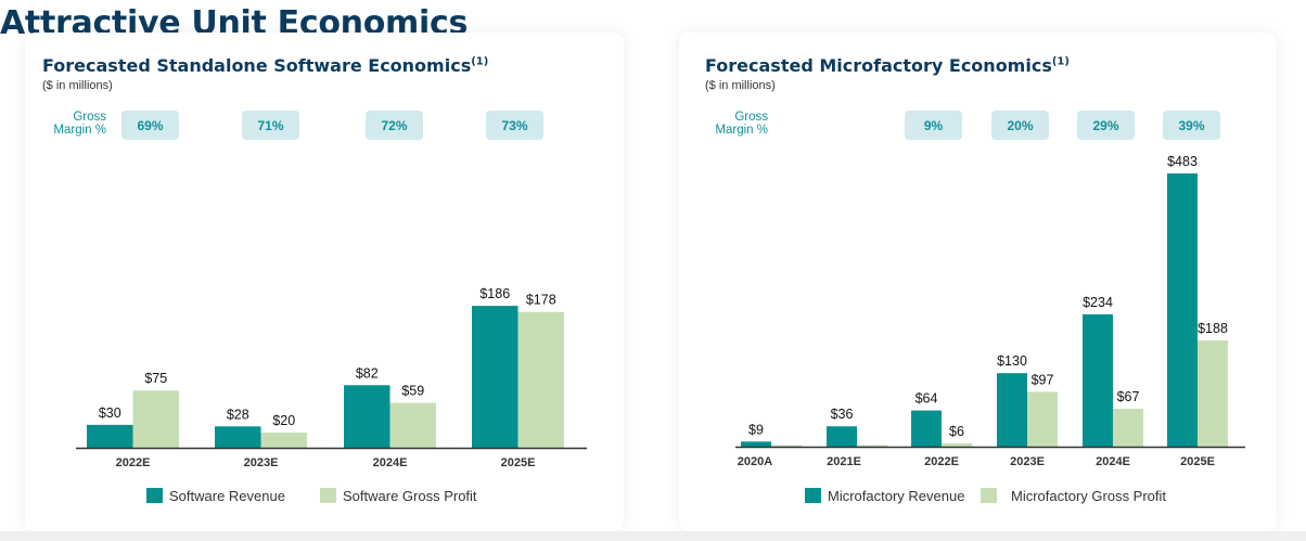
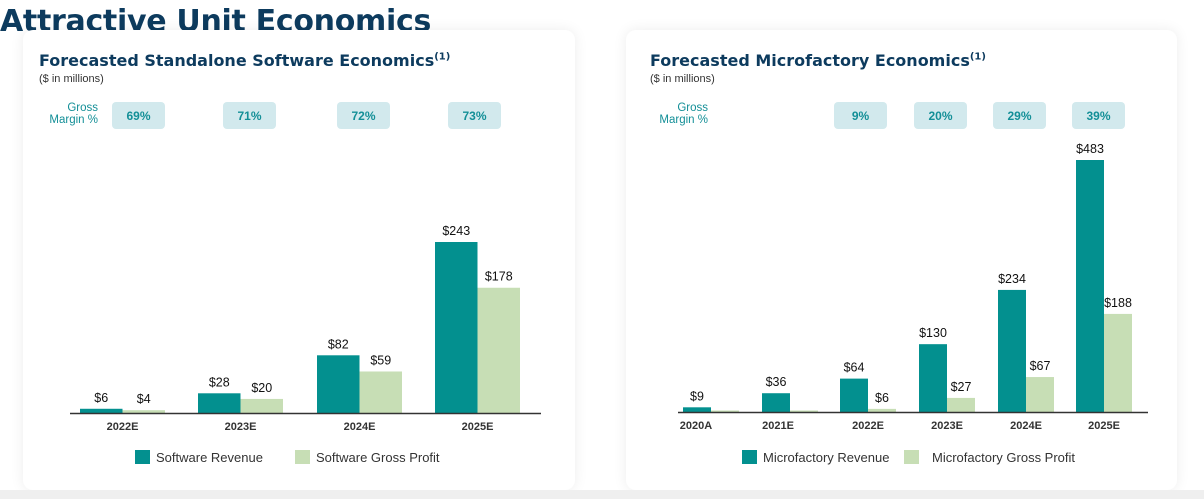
Forecasted Standalone Software Economics/Software Revenue/2022E: $30 -> $6
Forecasted Standalone Software Economics/Software Gross Profit/2022E: $75 -> $4
Forecasted Standalone Software Economics/Software Revenue/2025E: $186 -> $243
Forecasted Microfactory Economics/Microfactory Gross Profit/2023E: $97 -> $27
